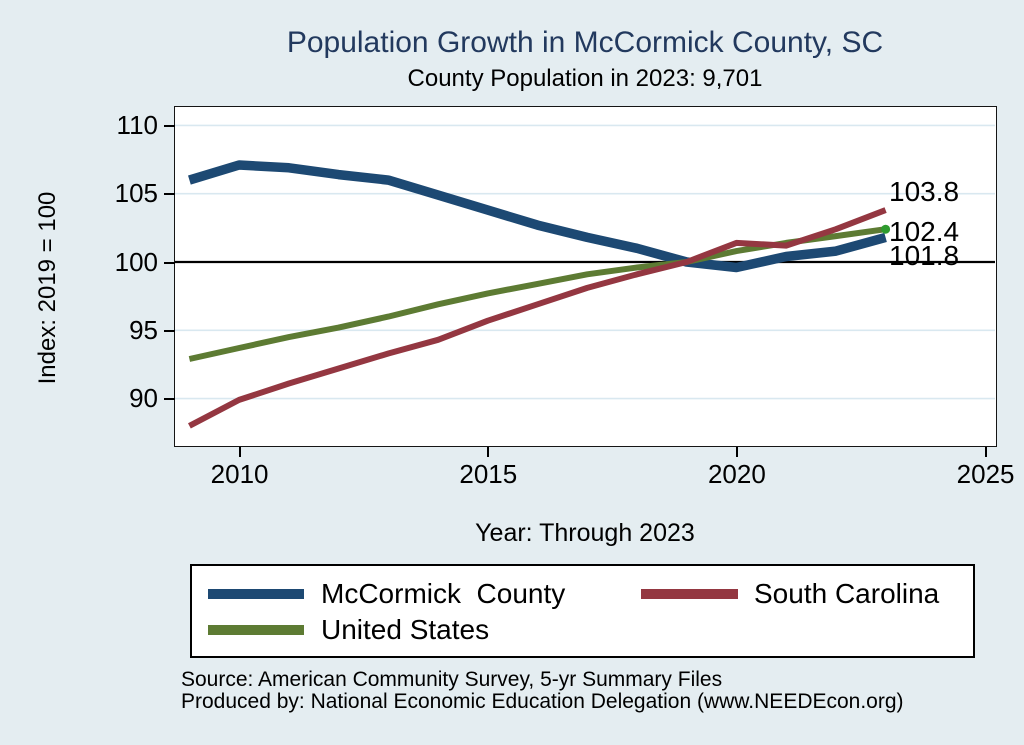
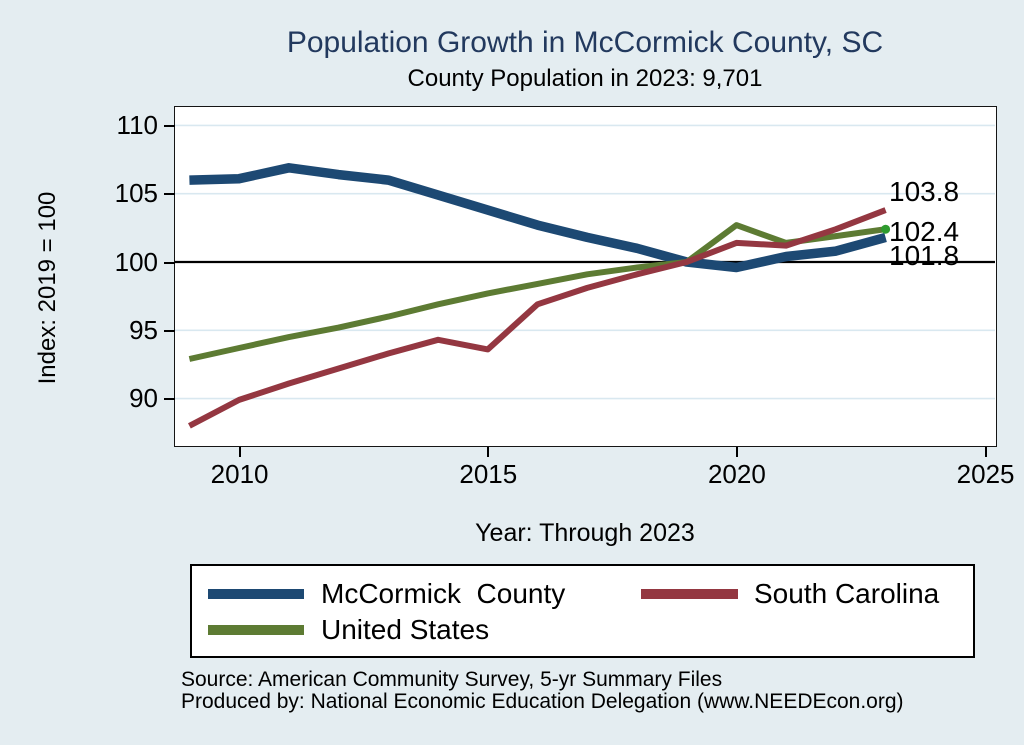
McCormick County/2010: 107.1 -> 106.1
South Carolina/2015: 95.7 -> 93.6
United States/2020: 100.8 -> 102.7
